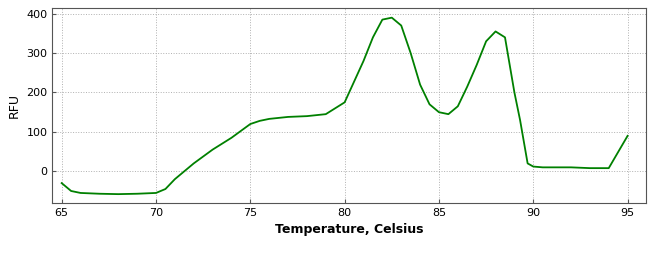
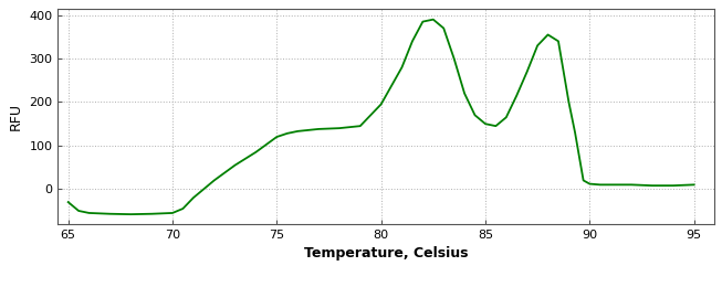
80: 175 -> 195
95: 90 -> 10
